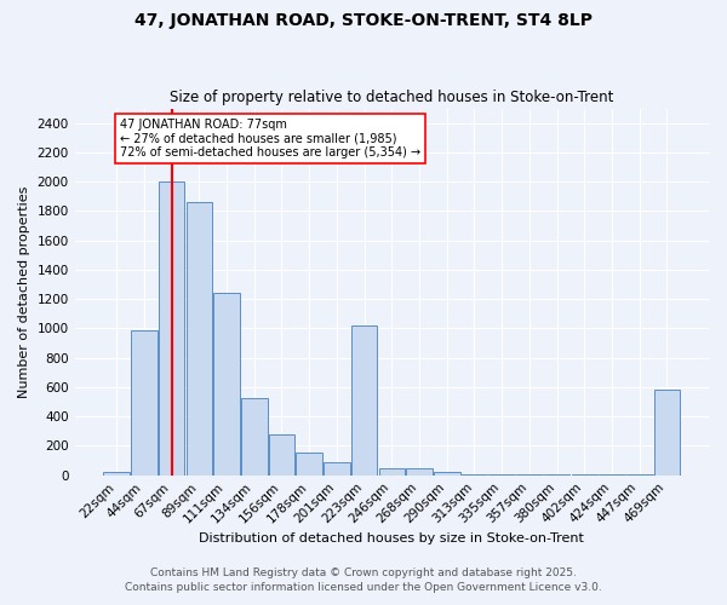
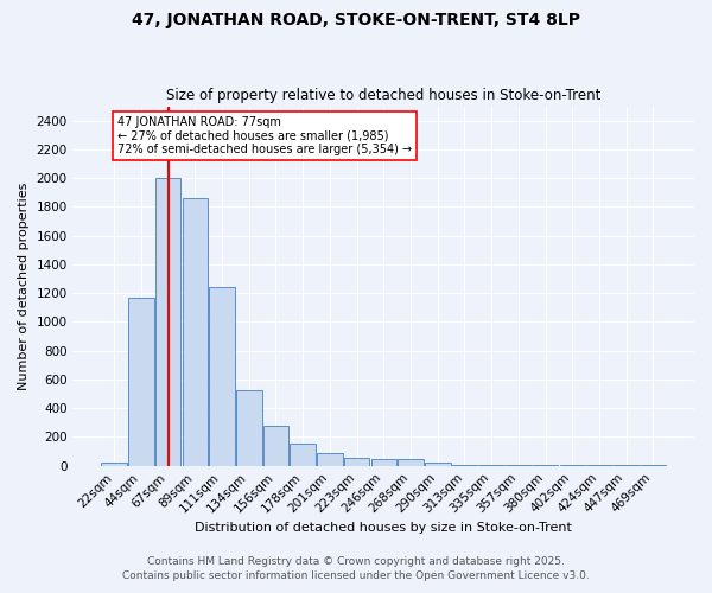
44sqm: 990 -> 1170
223sqm: 1020 -> 60
469sqm: 580 -> 10
